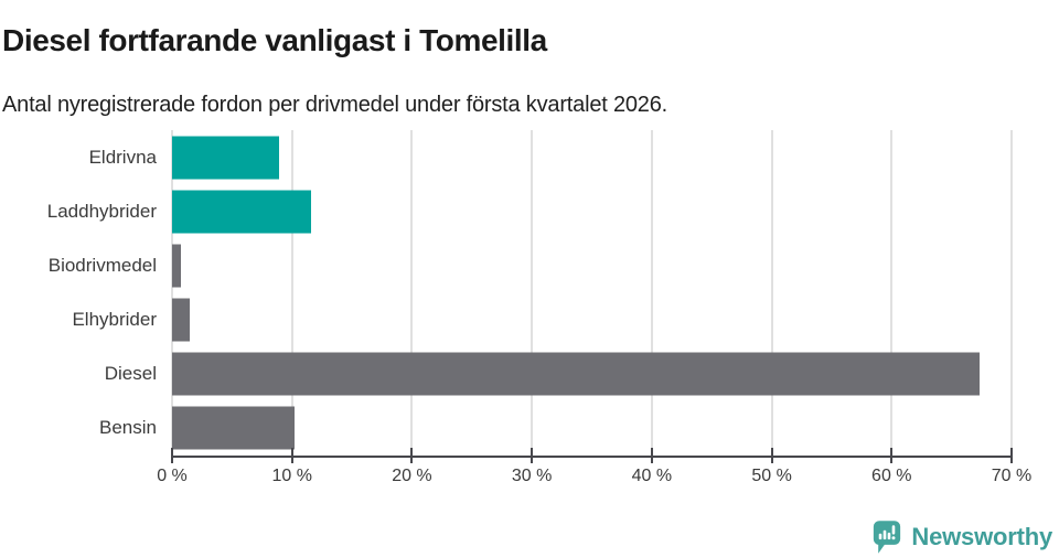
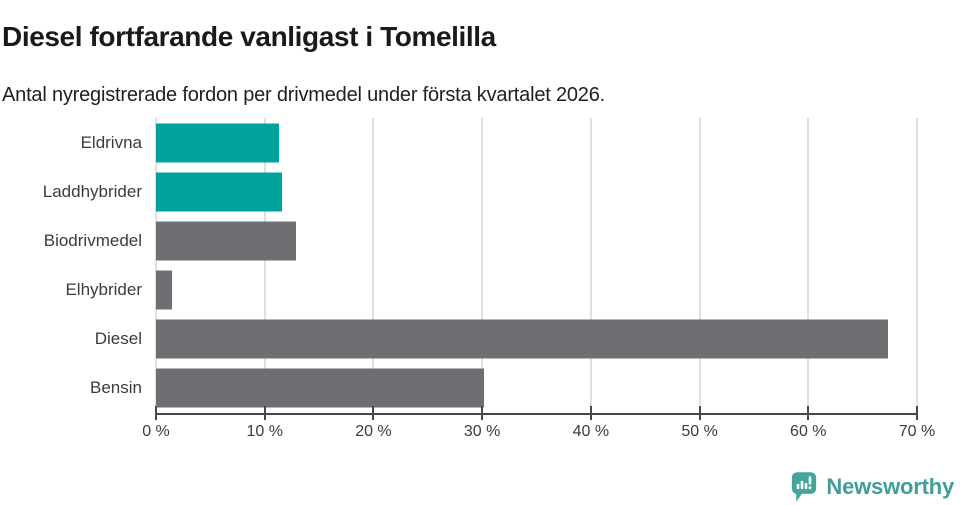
Eldrivna: 8.9% -> 11.3%
Biodrivmedel: 0.7% -> 12.9%
Bensin: 10.2% -> 30.2%
